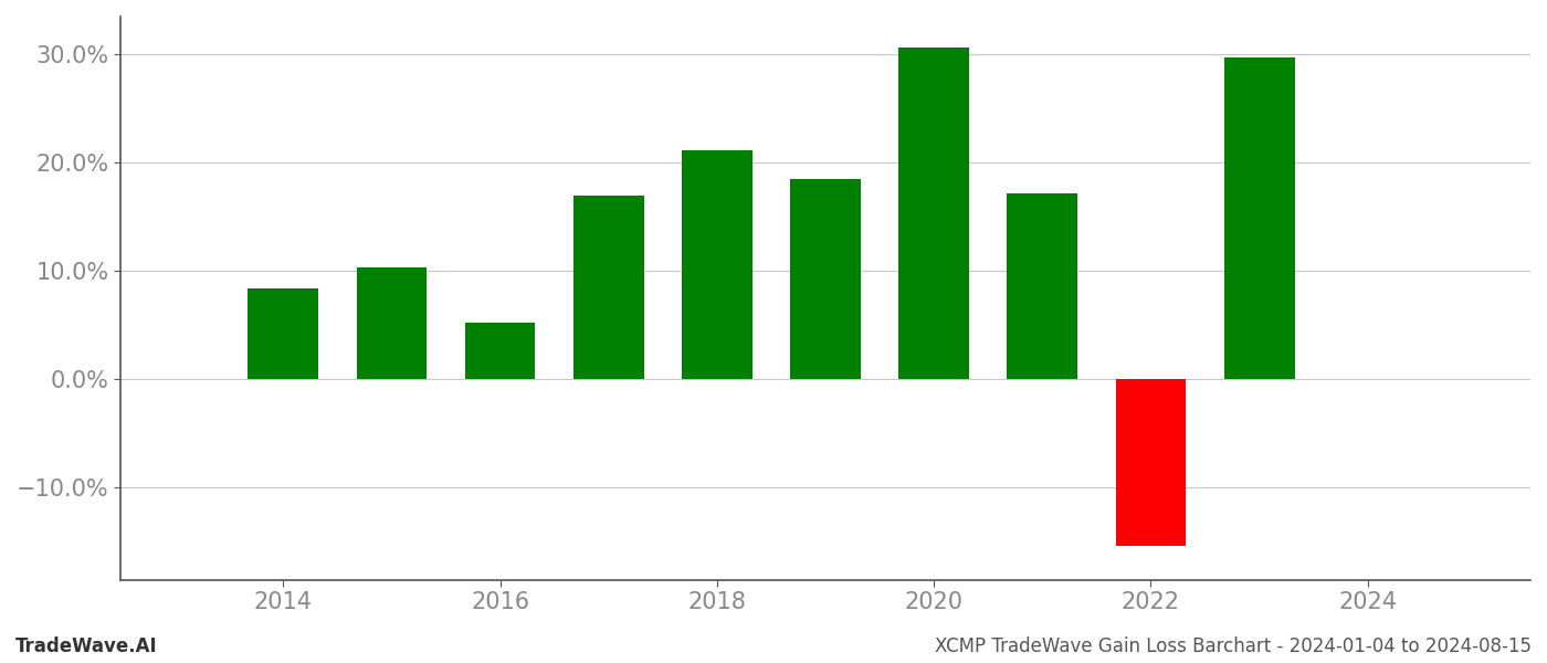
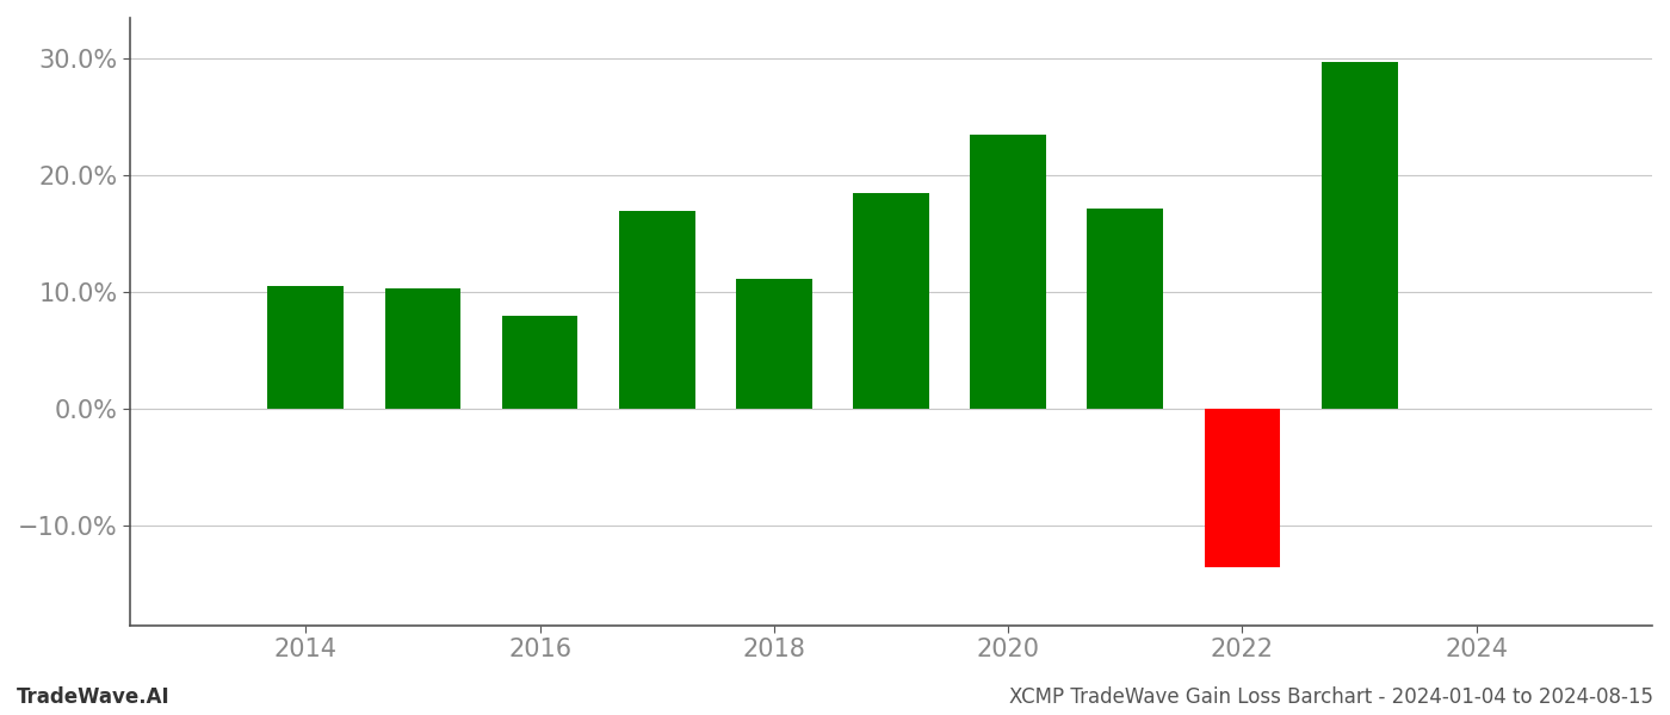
2014: 8.4% -> 10.5%
2016: 5.2% -> 8.0%
2018: 21.2% -> 11.2%
2020: 30.6% -> 23.5%
2022: -15.4% -> -13.5%
